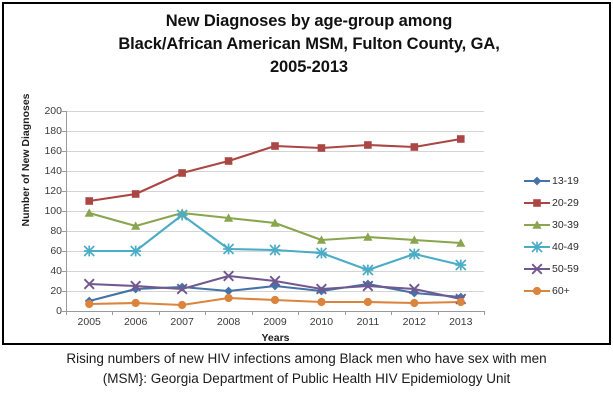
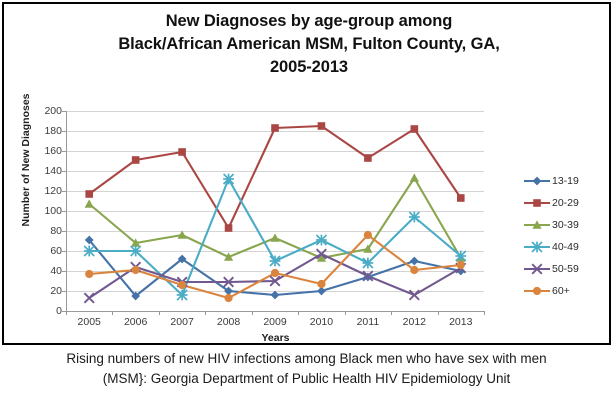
13-19/2005: 10 -> 71
20-29/2005: 110 -> 117
30-39/2005: 98 -> 107
50-59/2005: 27 -> 13
60+/2005: 7 -> 37
13-19/2006: 22 -> 15
20-29/2006: 117 -> 151
30-39/2006: 85 -> 68
50-59/2006: 25 -> 44
60+/2006: 8 -> 41
13-19/2007: 24 -> 52
20-29/2007: 138 -> 159
30-39/2007: 98 -> 76
40-49/2007: 96 -> 16
50-59/2007: 22 -> 29
60+/2007: 6 -> 26
20-29/2008: 150 -> 83
30-39/2008: 93 -> 54
40-49/2008: 62 -> 132
50-59/2008: 35 -> 29
13-19/2009: 25 -> 16
20-29/2009: 165 -> 183
30-39/2009: 88 -> 73
40-49/2009: 61 -> 50
60+/2009: 11 -> 38
20-29/2010: 163 -> 185
30-39/2010: 71 -> 53
40-49/2010: 58 -> 71
50-59/2010: 22 -> 57
60+/2010: 9 -> 27
13-19/2011: 27 -> 34
20-29/2011: 166 -> 153
30-39/2011: 74 -> 62
40-49/2011: 41 -> 48
50-59/2011: 25 -> 35
60+/2011: 9 -> 76
13-19/2012: 18 -> 50
20-29/2012: 164 -> 182
30-39/2012: 71 -> 133
40-49/2012: 57 -> 94
50-59/2012: 22 -> 16
60+/2012: 8 -> 41
13-19/2013: 14 -> 40
20-29/2013: 172 -> 113
30-39/2013: 68 -> 53
40-49/2013: 46 -> 55
50-59/2013: 12 -> 43
60+/2013: 9 -> 46
